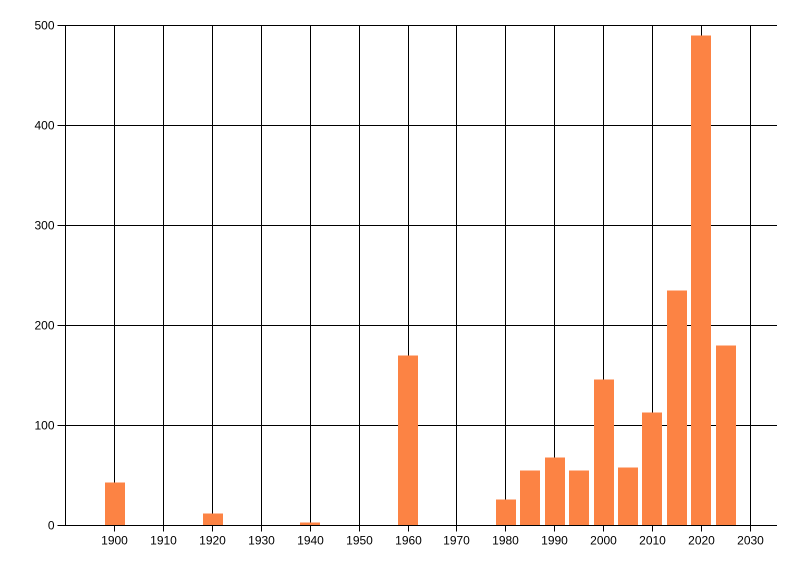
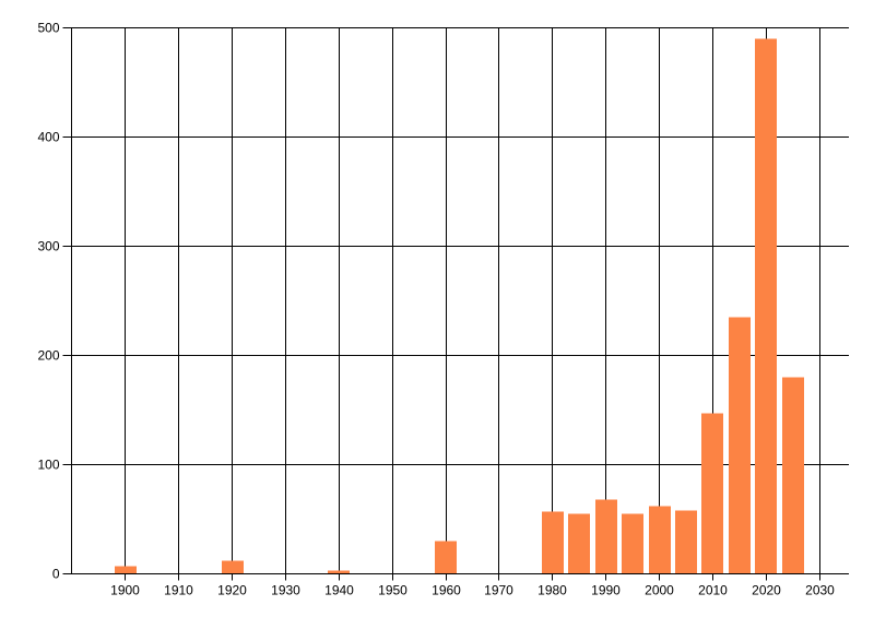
1900: 43 -> 7
1960: 170 -> 30
1980: 26 -> 57
2000: 146 -> 62
2010: 113 -> 147
